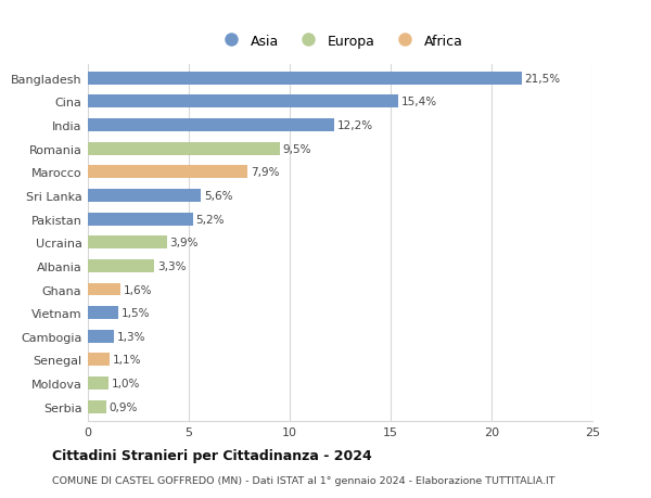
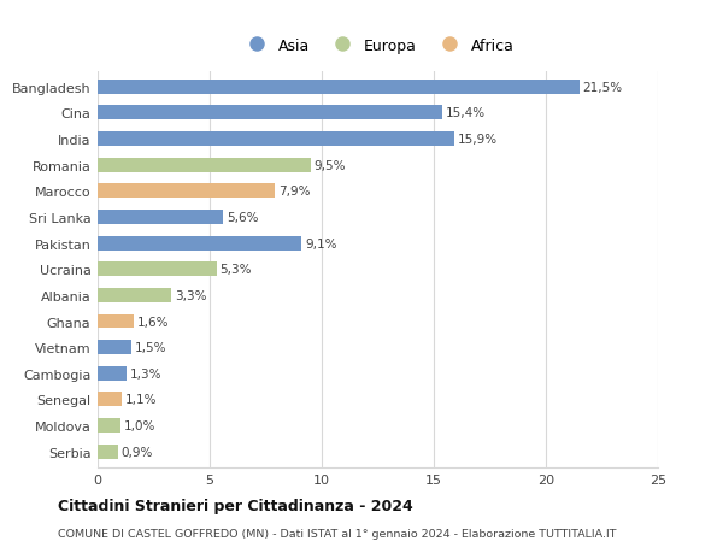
India: 12,2% -> 15,9%
Pakistan: 5,2% -> 9,1%
Ucraina: 3,9% -> 5,3%
